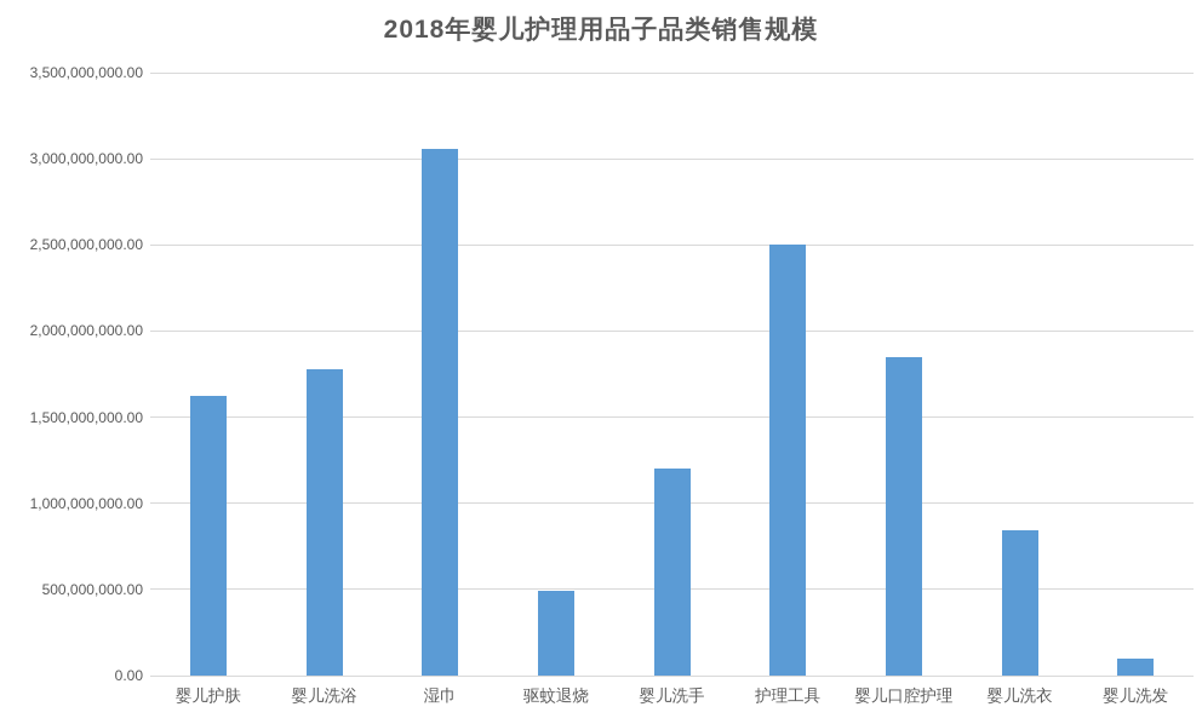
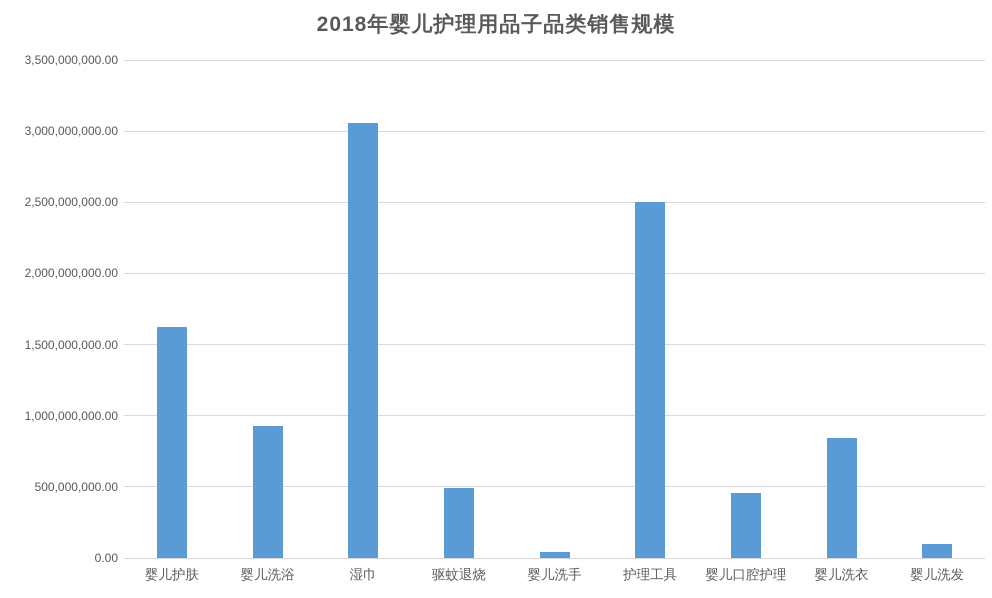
婴儿洗浴: 1780000000 -> 930000000
婴儿洗手: 1200000000 -> 40000000
婴儿口腔护理: 1850000000 -> 460000000
